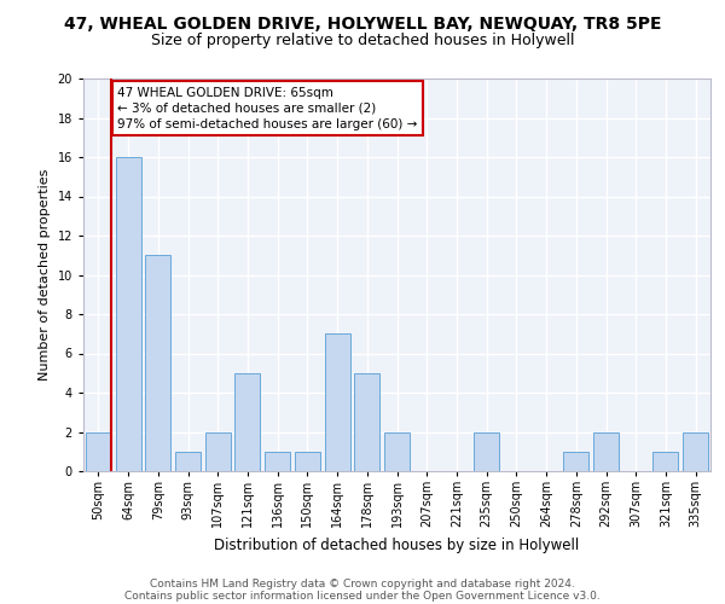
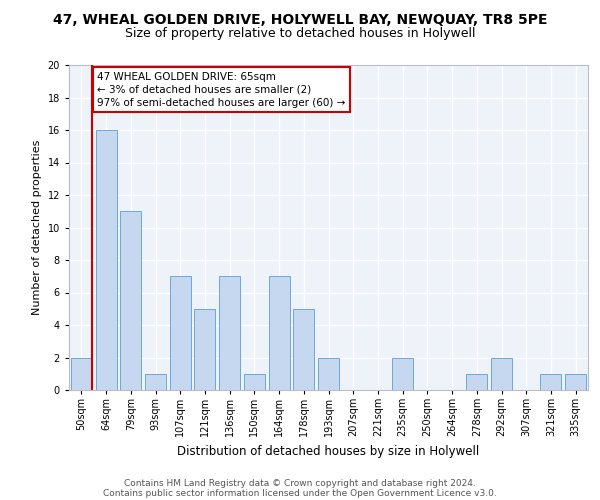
107sqm: 2 -> 7
136sqm: 1 -> 7
335sqm: 2 -> 1
